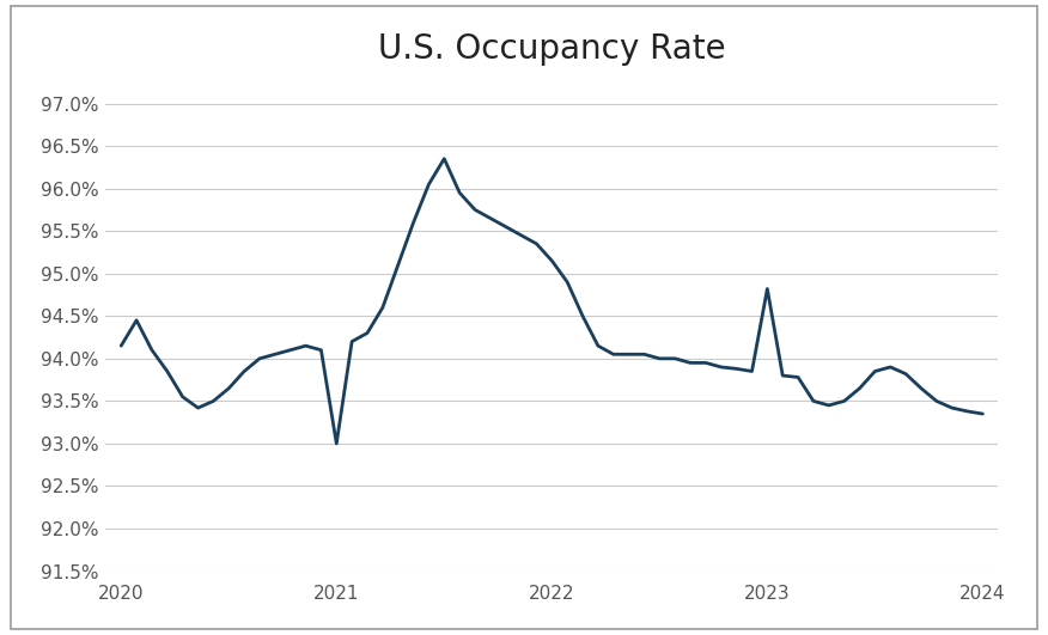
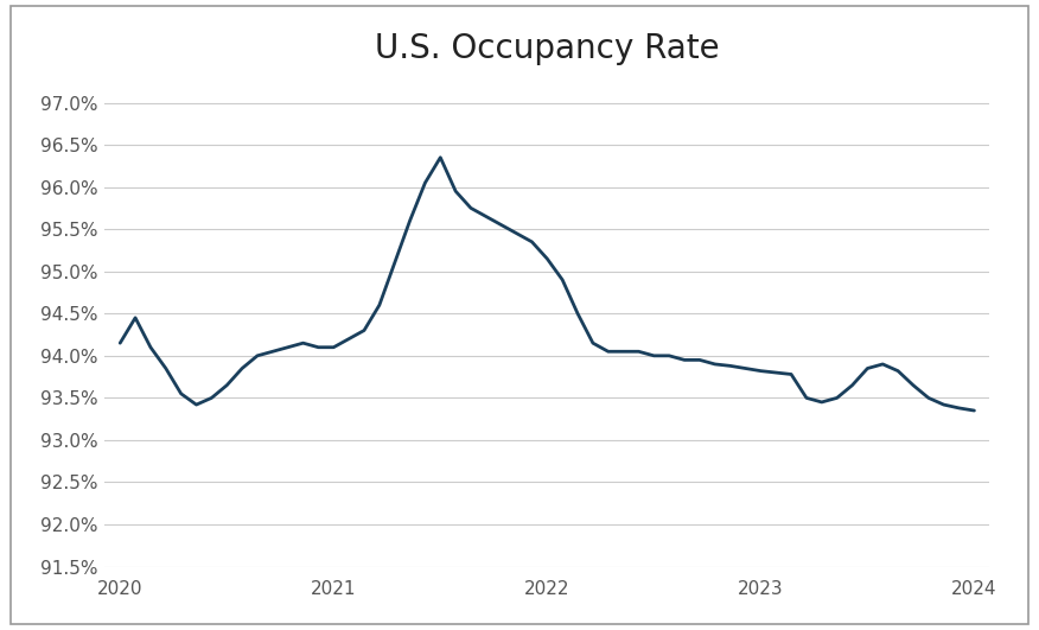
2021: 93.00% -> 94.10%
2023: 94.82% -> 93.82%
